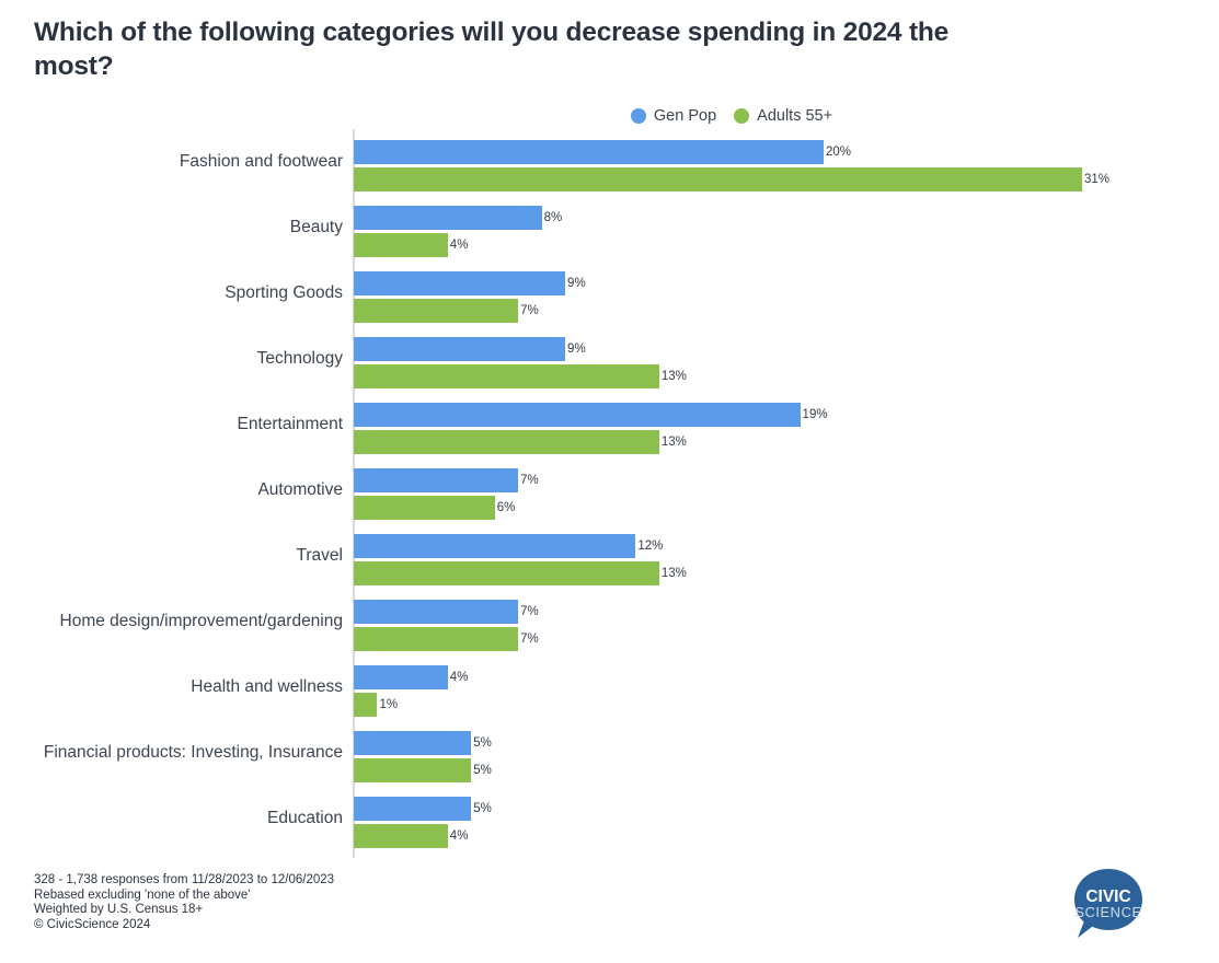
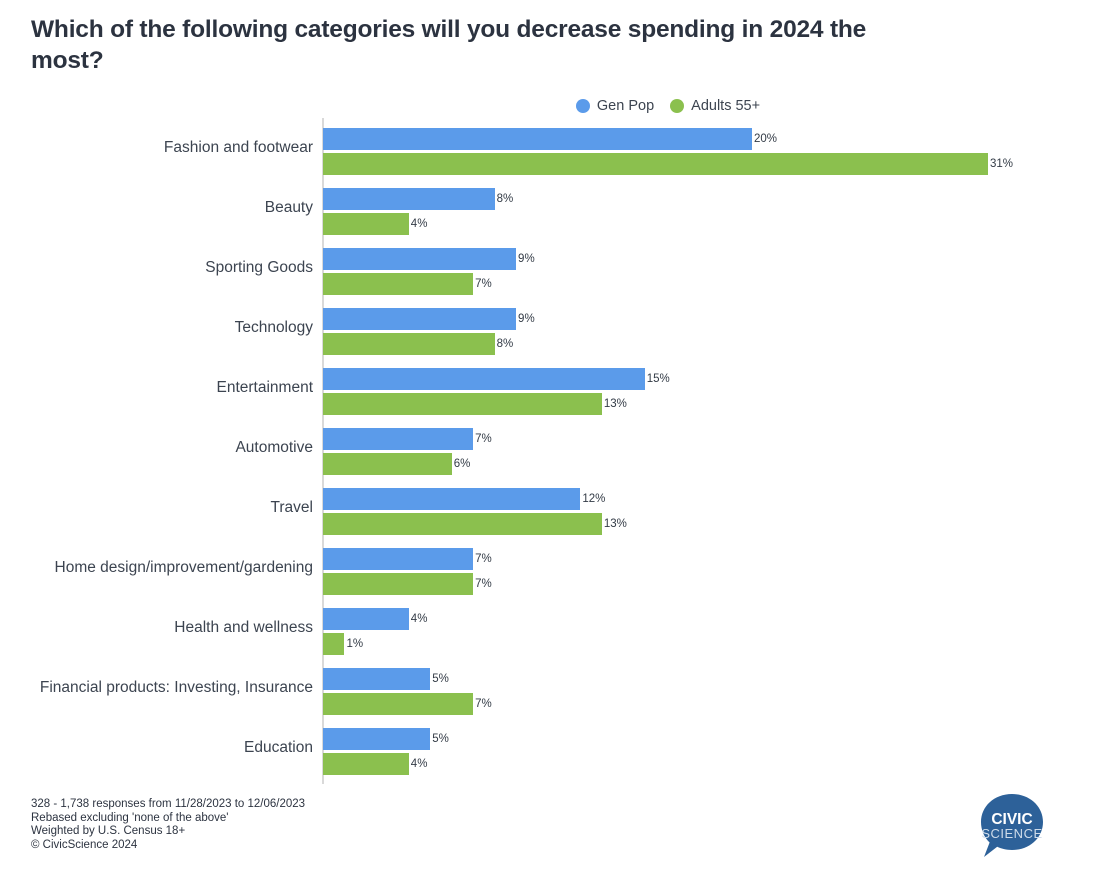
Adults 55+/Technology: 13% -> 8%
Gen Pop/Entertainment: 19% -> 15%
Adults 55+/Financial products: Investing, Insurance: 5% -> 7%
